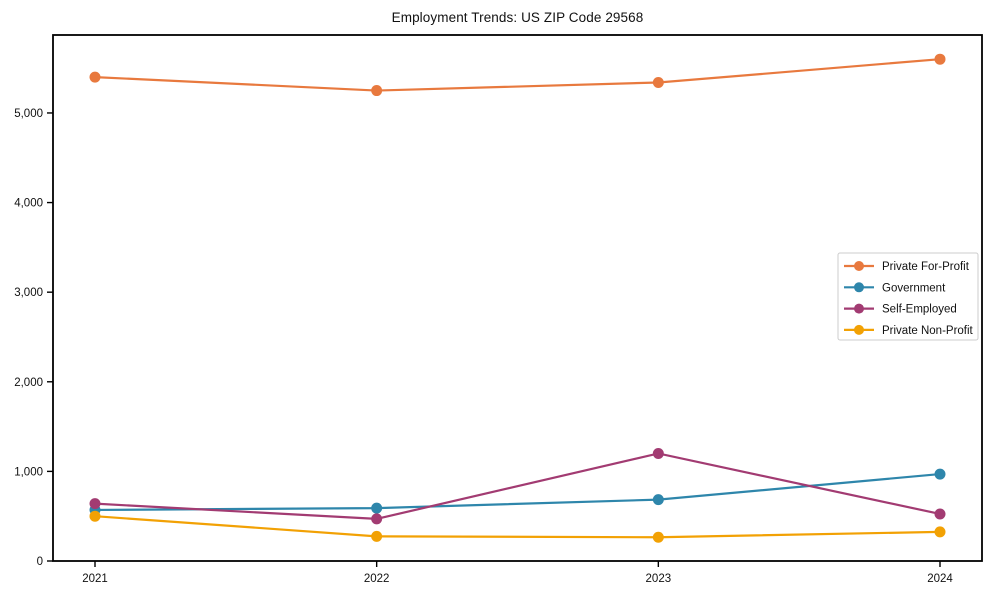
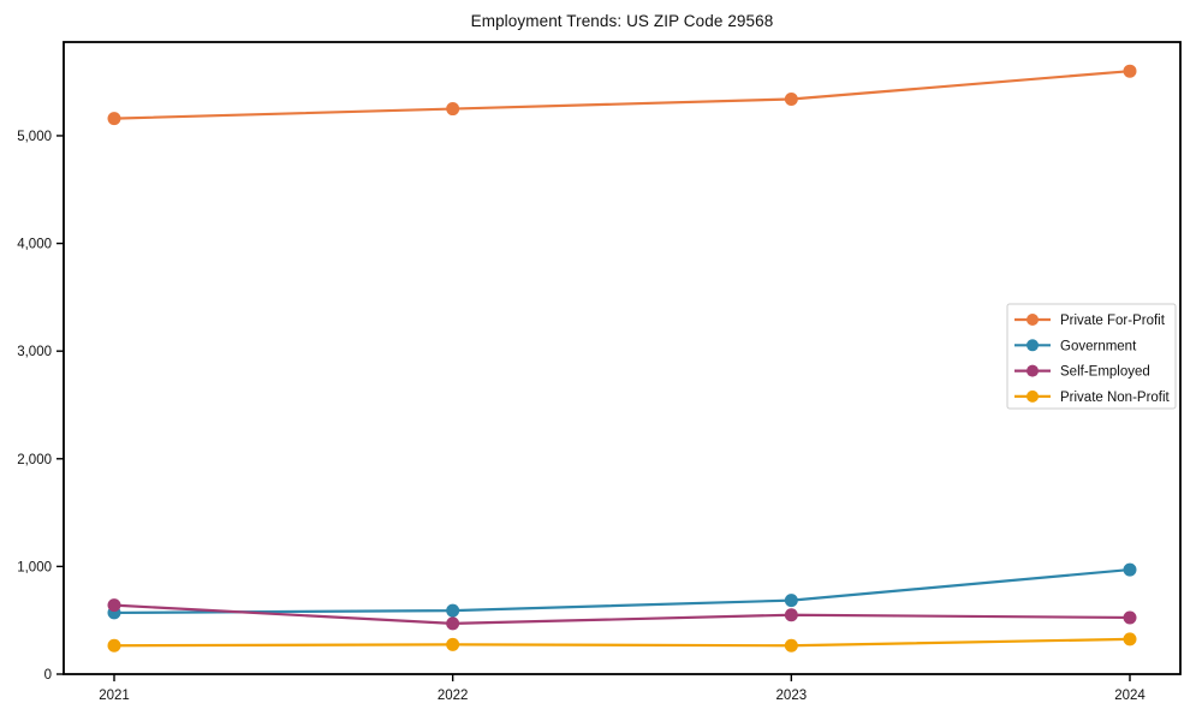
Private For-Profit/2021: 5400 -> 5200
Private Non-Profit/2021: 500 -> 300
Self-Employed/2023: 1200 -> 600
